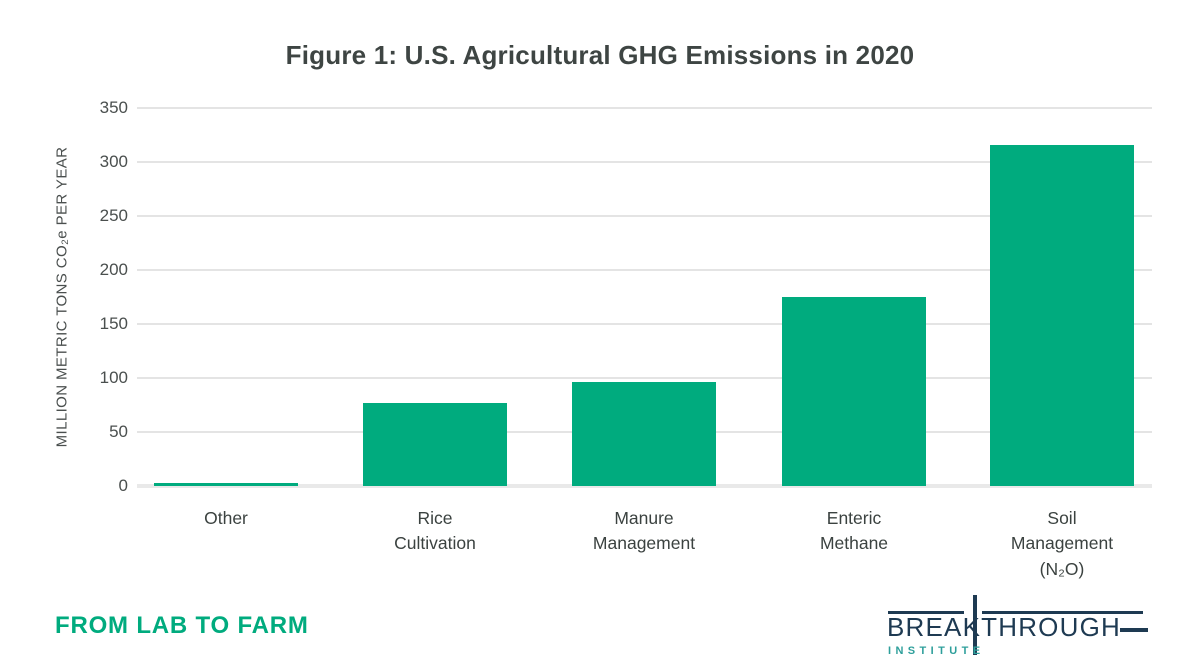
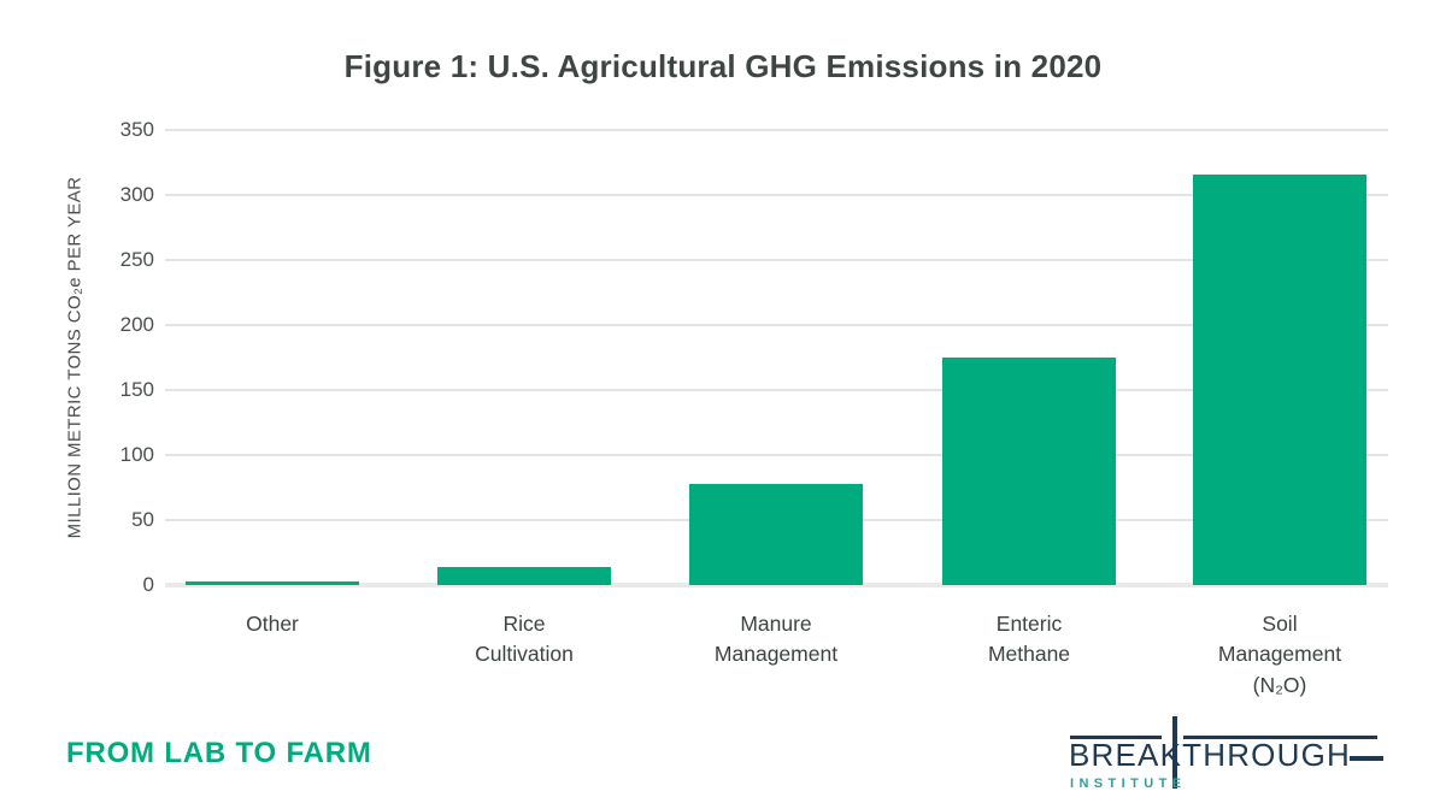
Rice Cultivation: 77 -> 14
Manure Management: 96 -> 78
